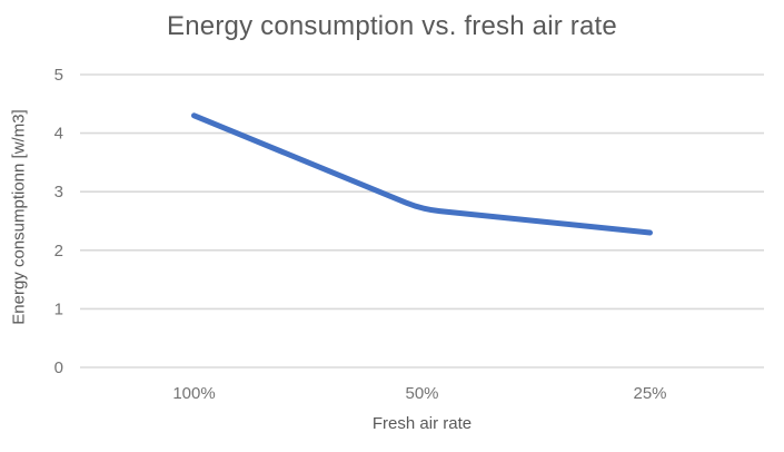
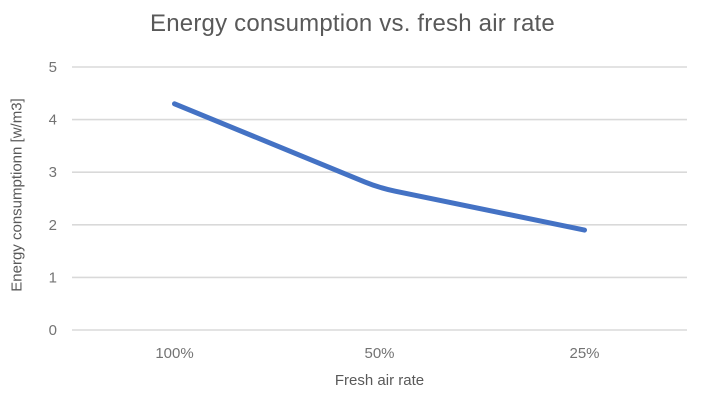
25%: 2.3 -> 1.9
